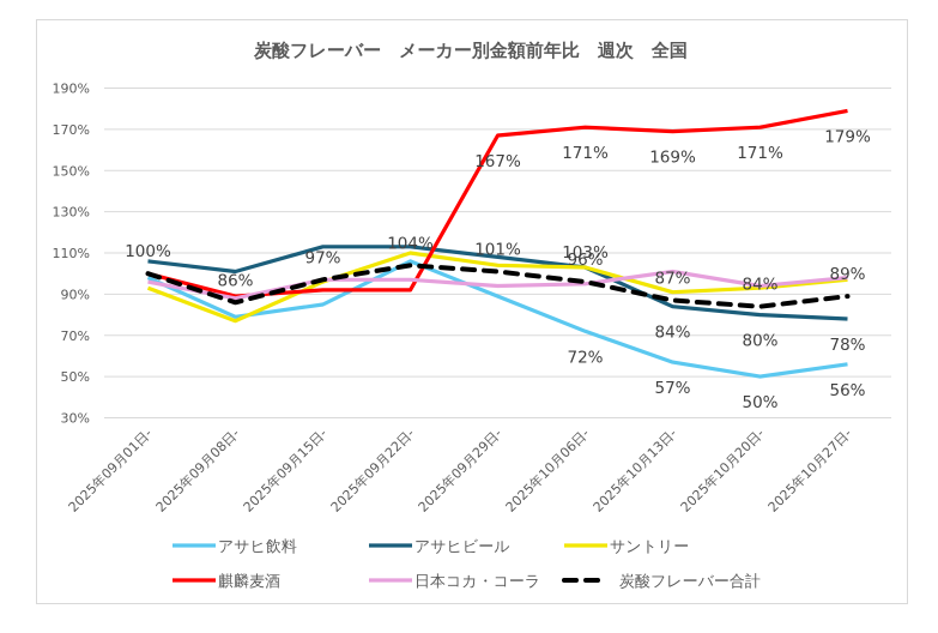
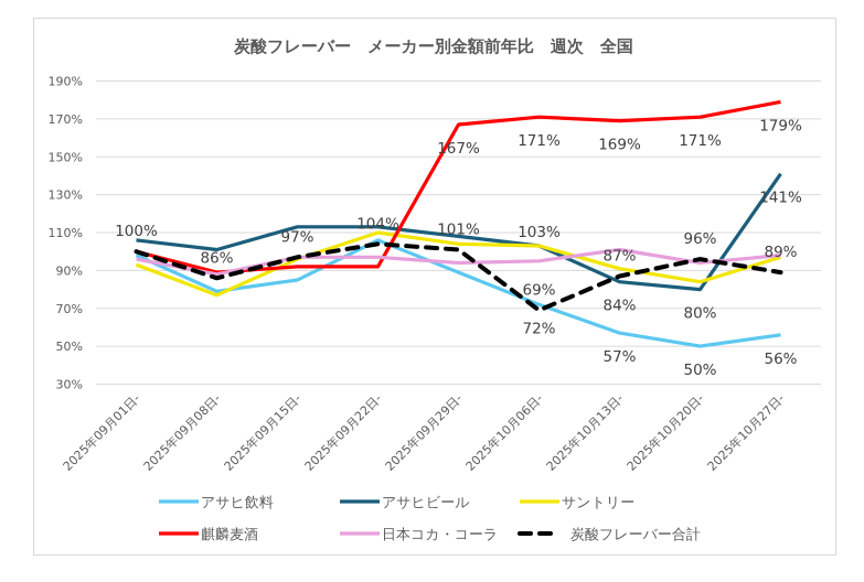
炭酸フレーバー合計/2025年10月06日-: 96% -> 69%
サントリー/2025年10月20日-: 93% -> 84%
炭酸フレーバー合計/2025年10月20日-: 84% -> 96%
アサヒビール/2025年10月27日-: 78% -> 141%
